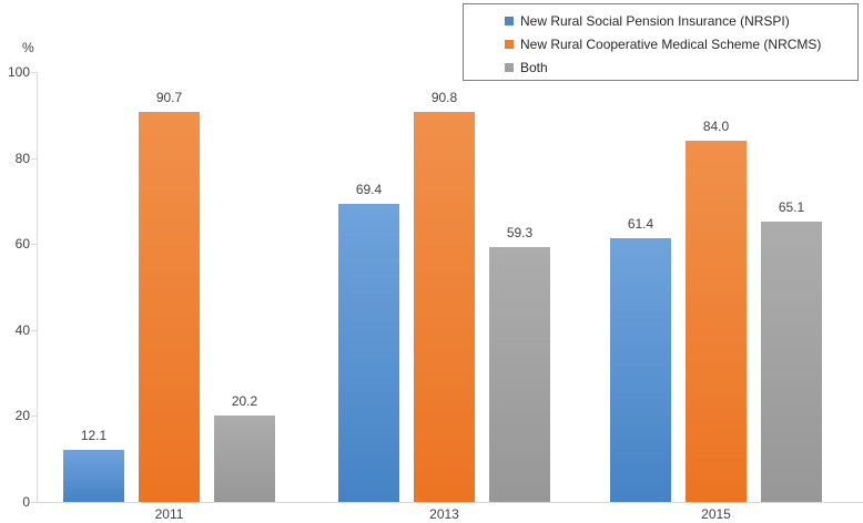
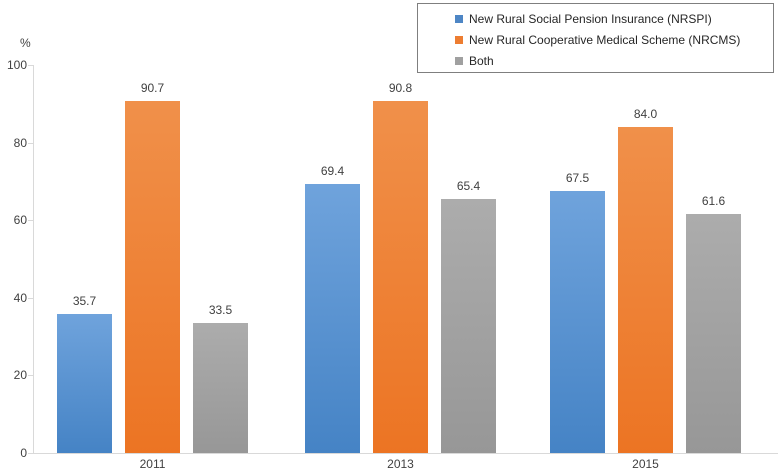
New Rural Social Pension Insurance (NRSPI)/2011: 12.1 -> 35.7
Both/2011: 20.2 -> 33.5
Both/2013: 59.3 -> 65.4
New Rural Social Pension Insurance (NRSPI)/2015: 61.4 -> 67.5
Both/2015: 65.1 -> 61.6
